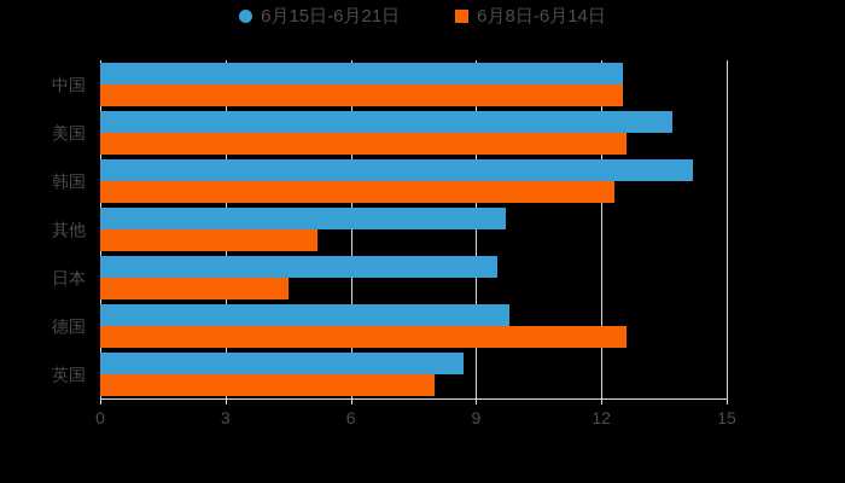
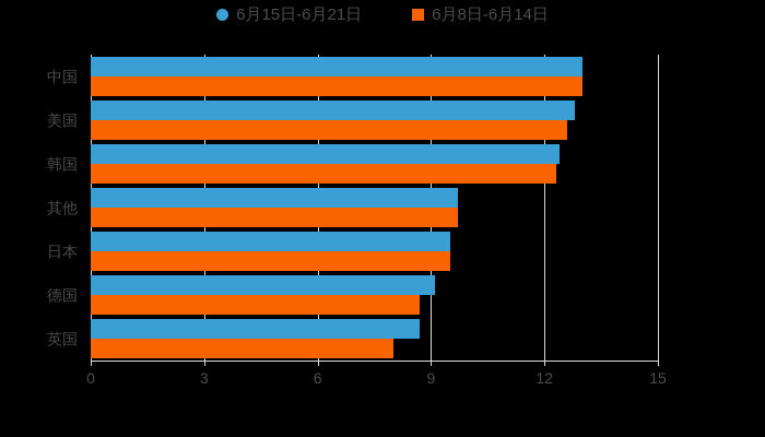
6月15日-6月21日/中国: 12.5 -> 13.0
6月8日-6月14日/中国: 12.5 -> 13.0
6月15日-6月21日/美国: 13.7 -> 12.8
6月15日-6月21日/韩国: 14.2 -> 12.4
6月8日-6月14日/其他: 5.2 -> 9.7
6月8日-6月14日/日本: 4.5 -> 9.5
6月15日-6月21日/德国: 9.8 -> 9.1
6月8日-6月14日/德国: 12.6 -> 8.7
